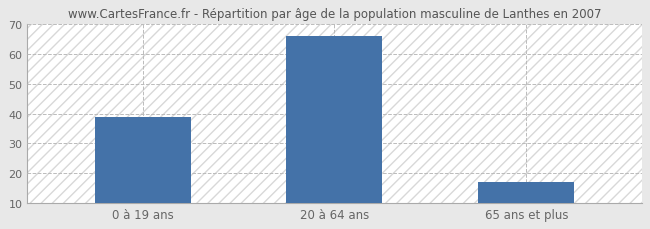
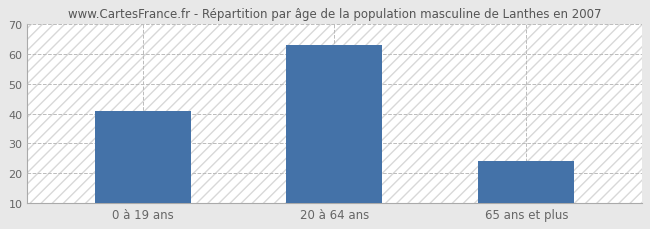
0 à 19 ans: 39 -> 41
20 à 64 ans: 66 -> 63
65 ans et plus: 17 -> 24
